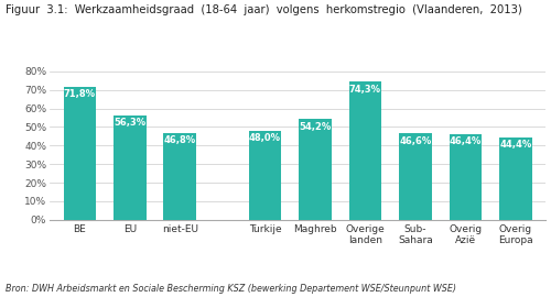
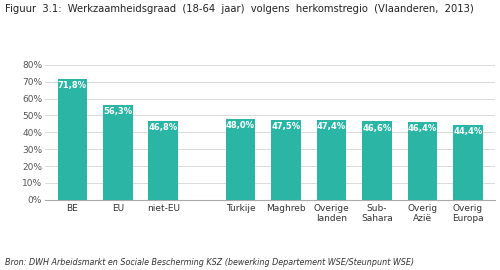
Maghreb: 54,2% -> 47,5%
Overige landen: 74,3% -> 47,4%
